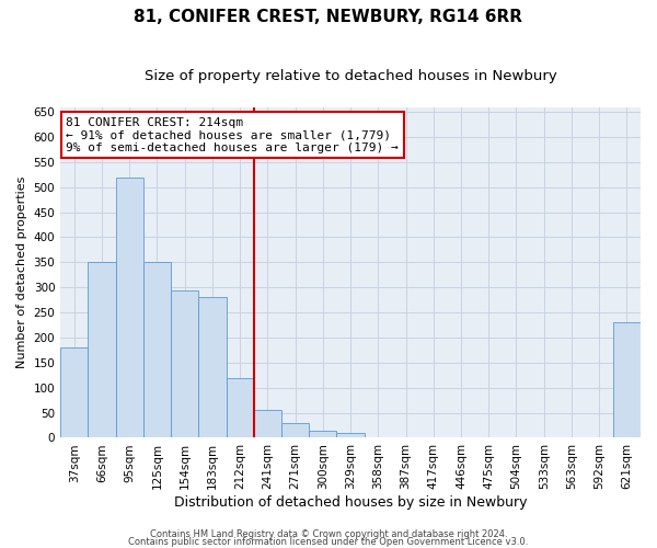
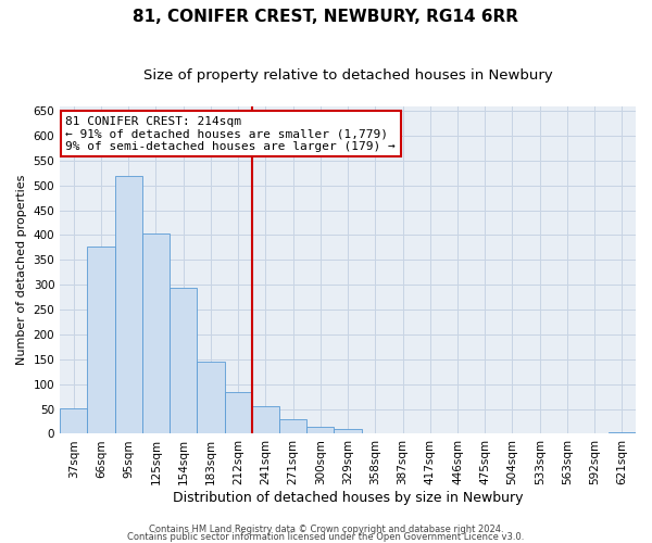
37sqm: 180 -> 52
66sqm: 350 -> 378
125sqm: 350 -> 404
183sqm: 280 -> 146
212sqm: 120 -> 83
621sqm: 230 -> 3
